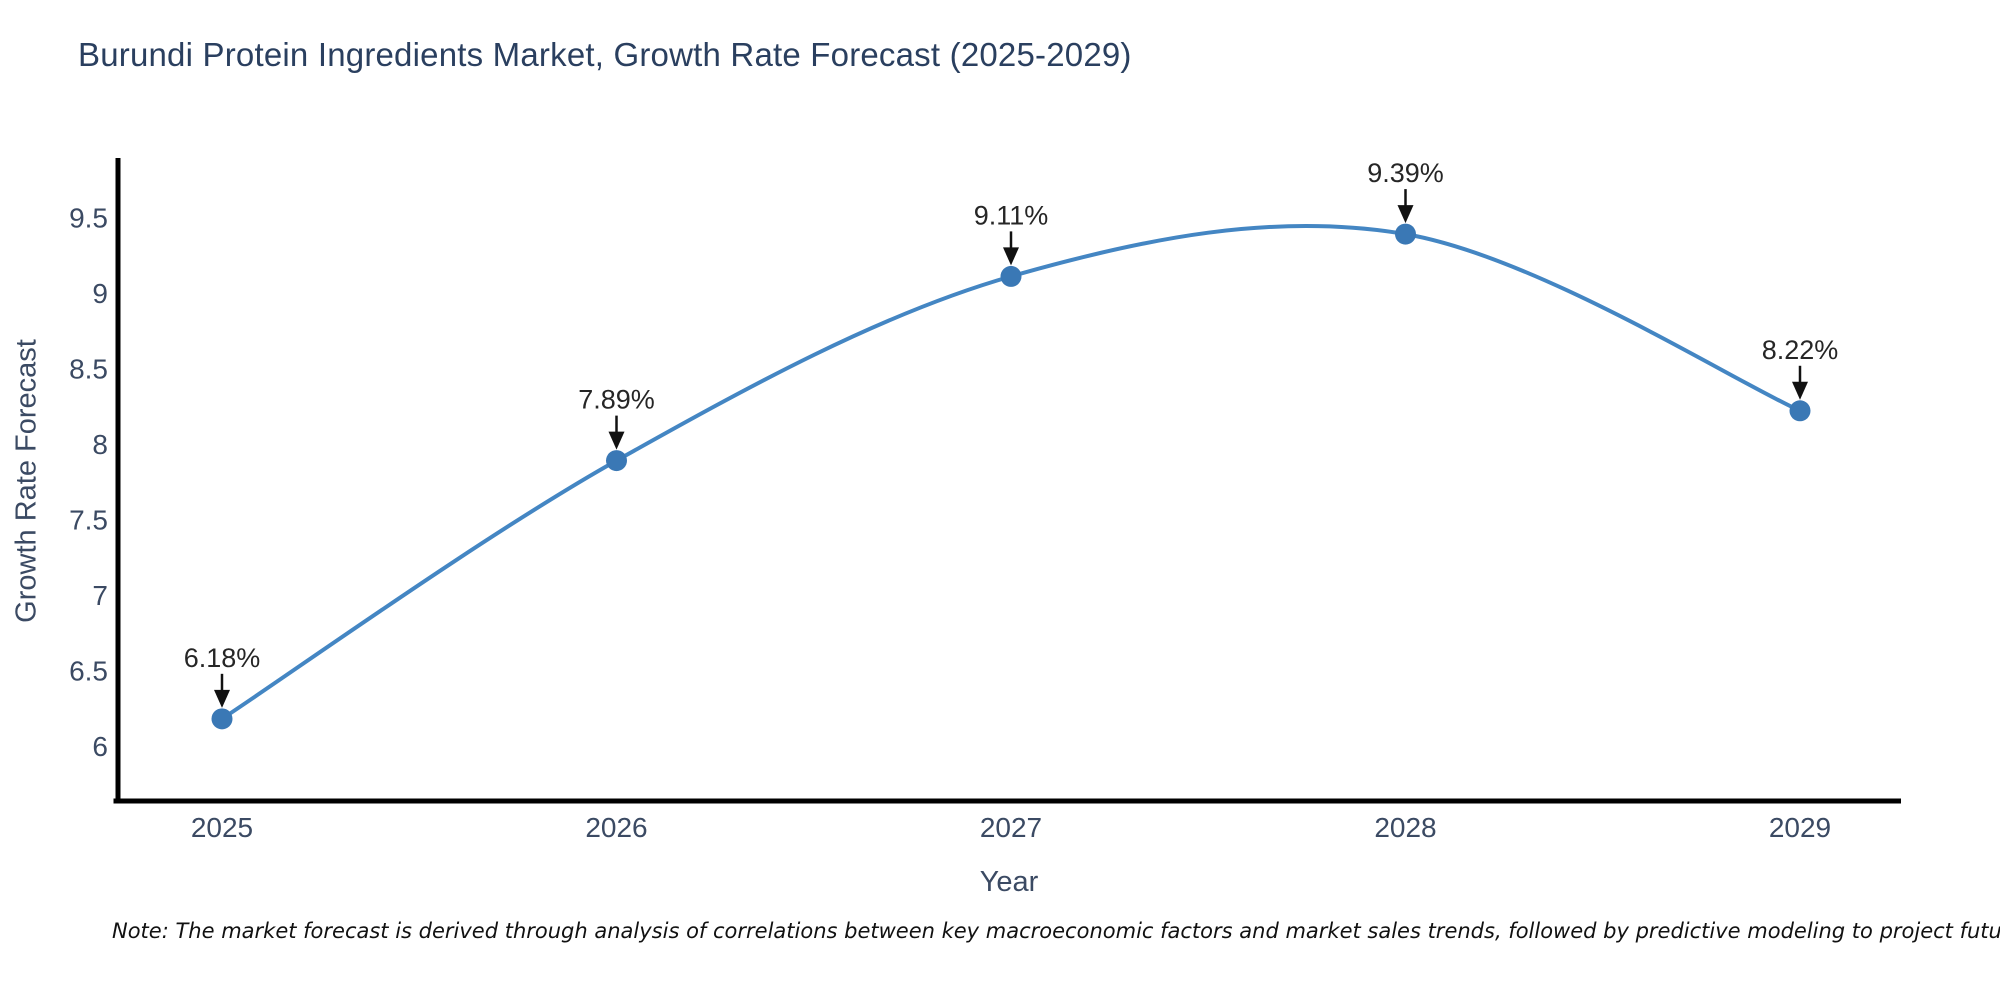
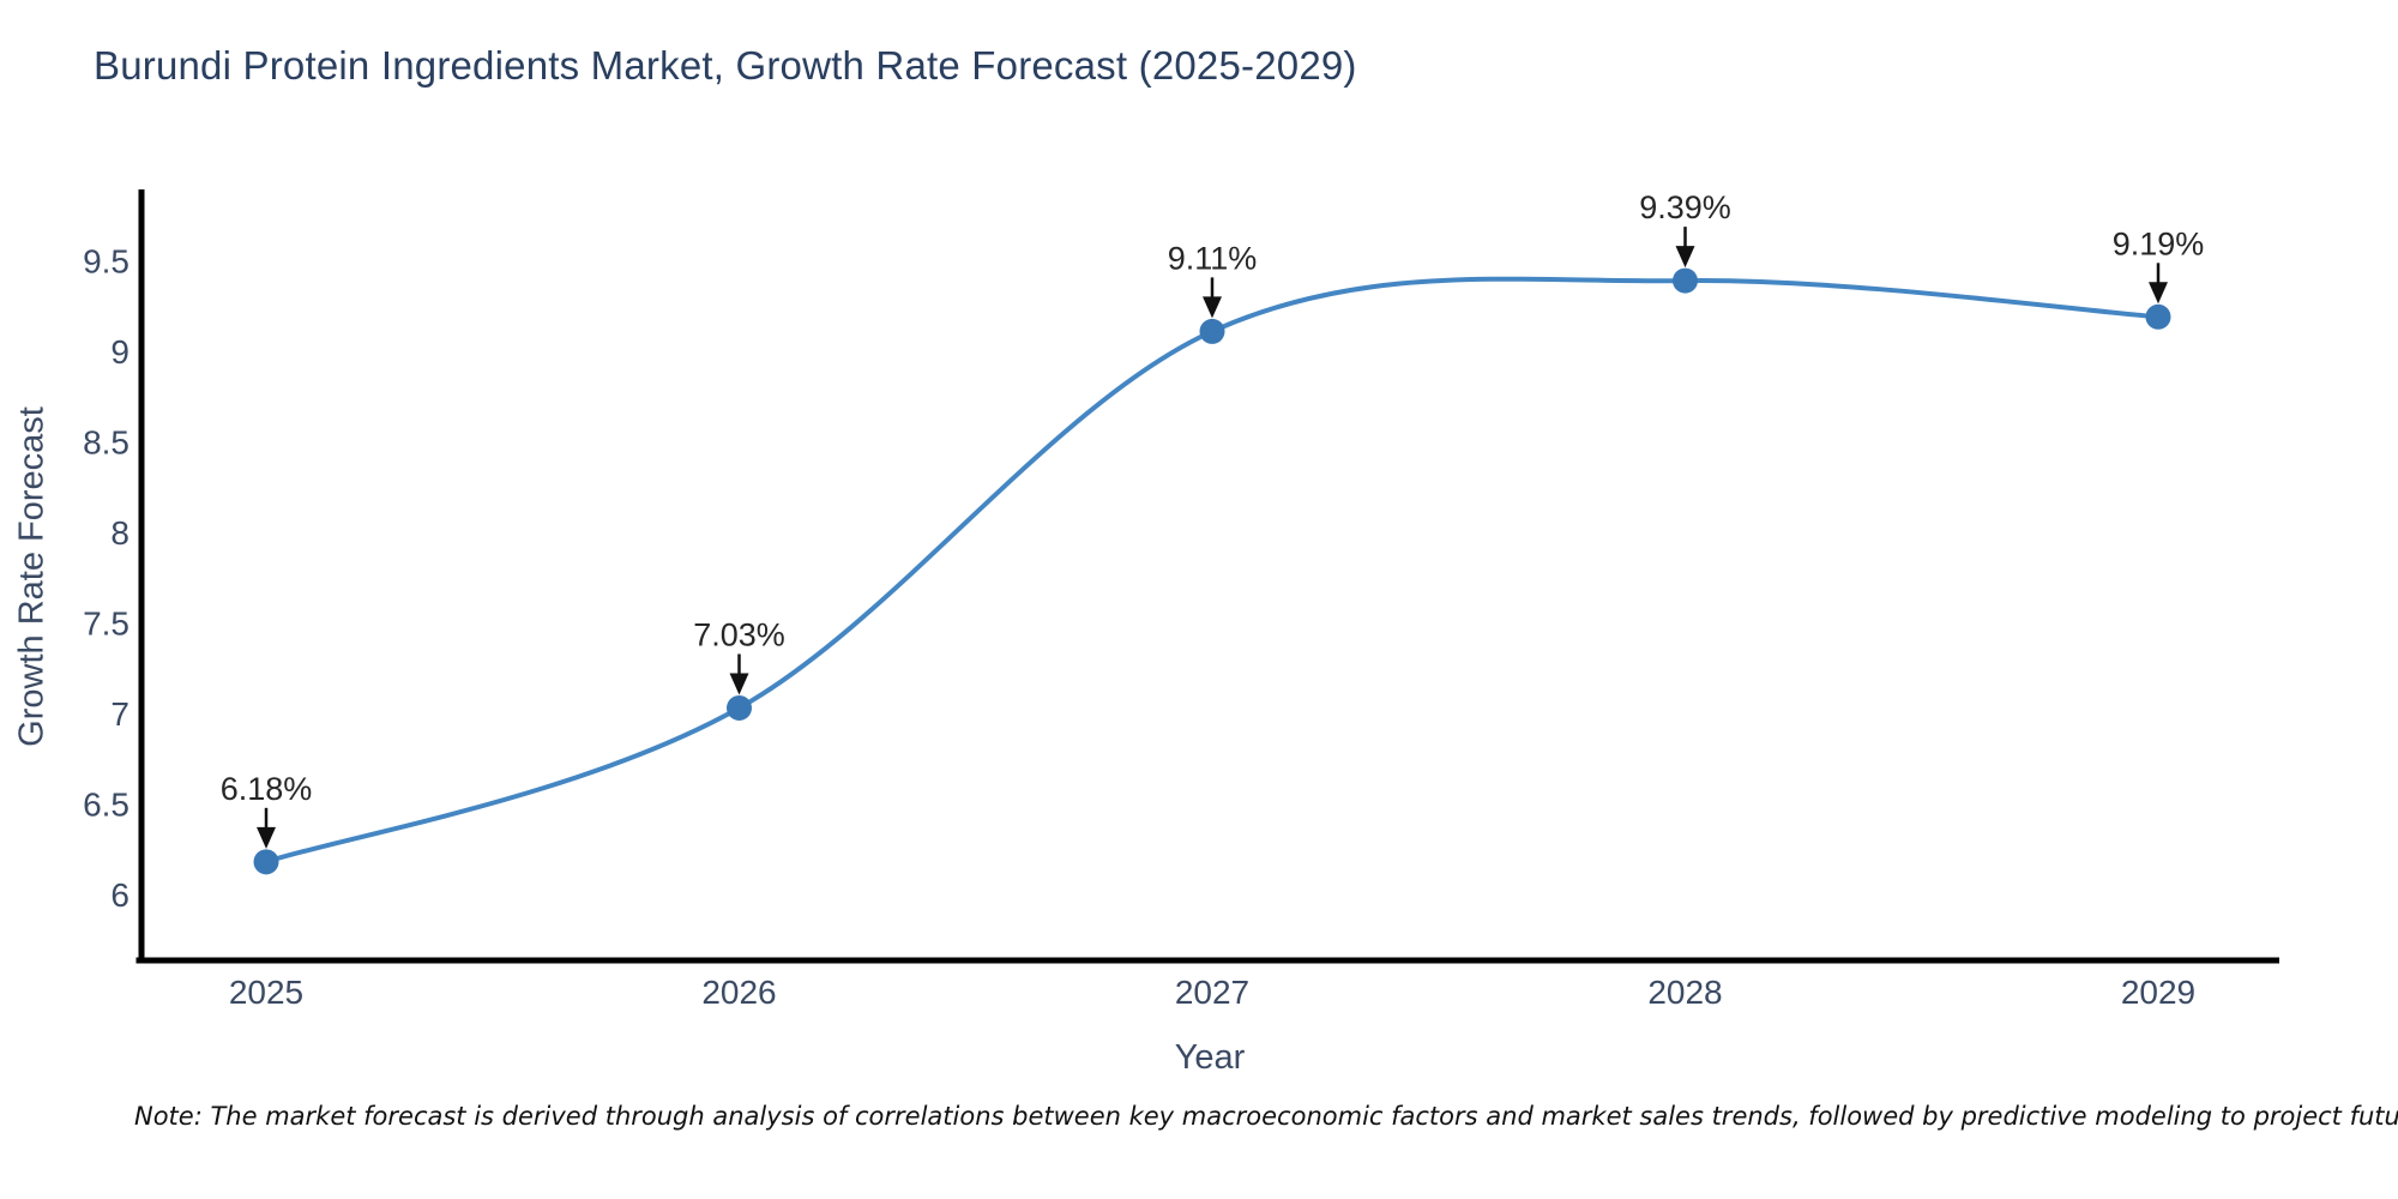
2026: 7.89% -> 7.03%
2029: 8.22% -> 9.19%
